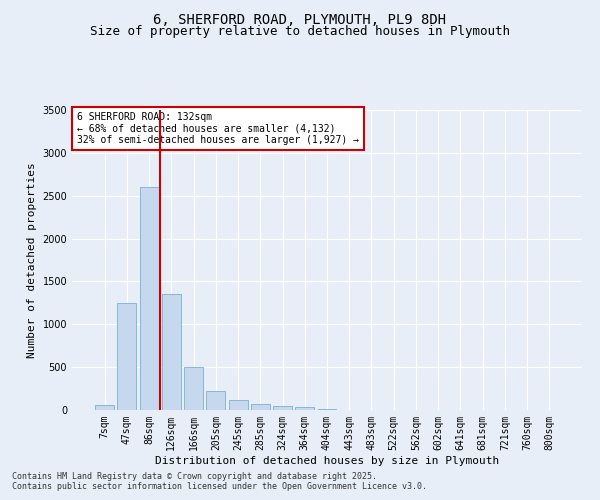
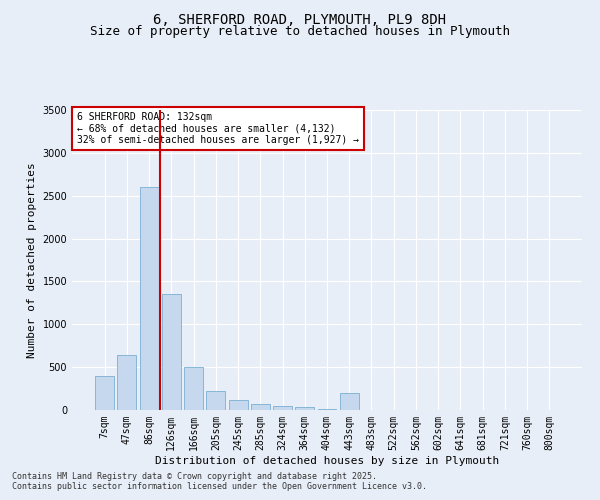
7sqm: 60 -> 400
47sqm: 1250 -> 640
443sqm: 0 -> 200
